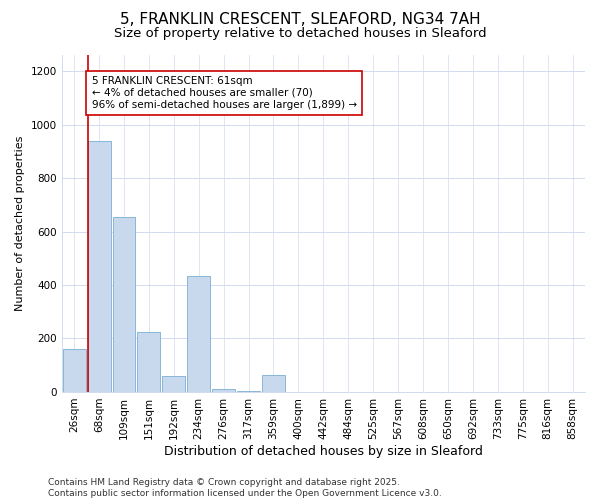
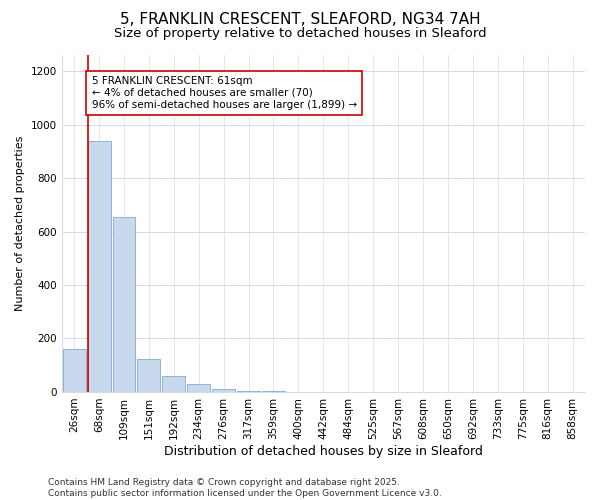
151sqm: 225 -> 125
234sqm: 435 -> 28
359sqm: 65 -> 2
